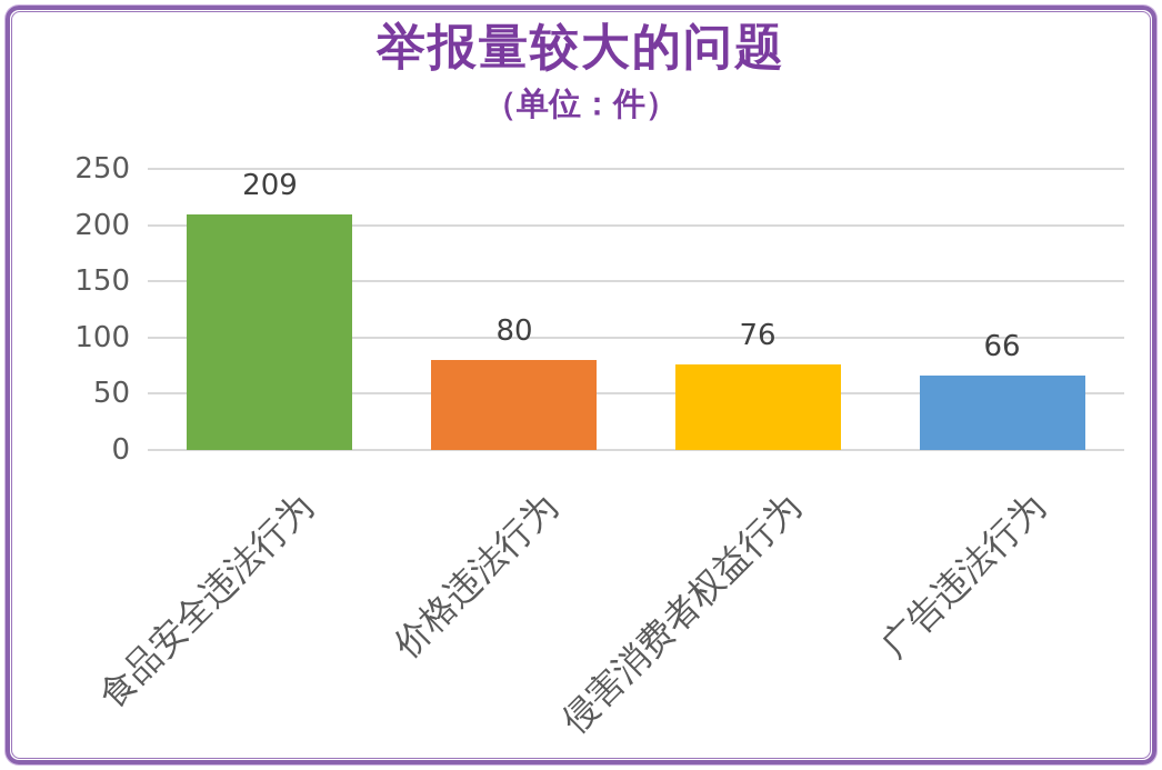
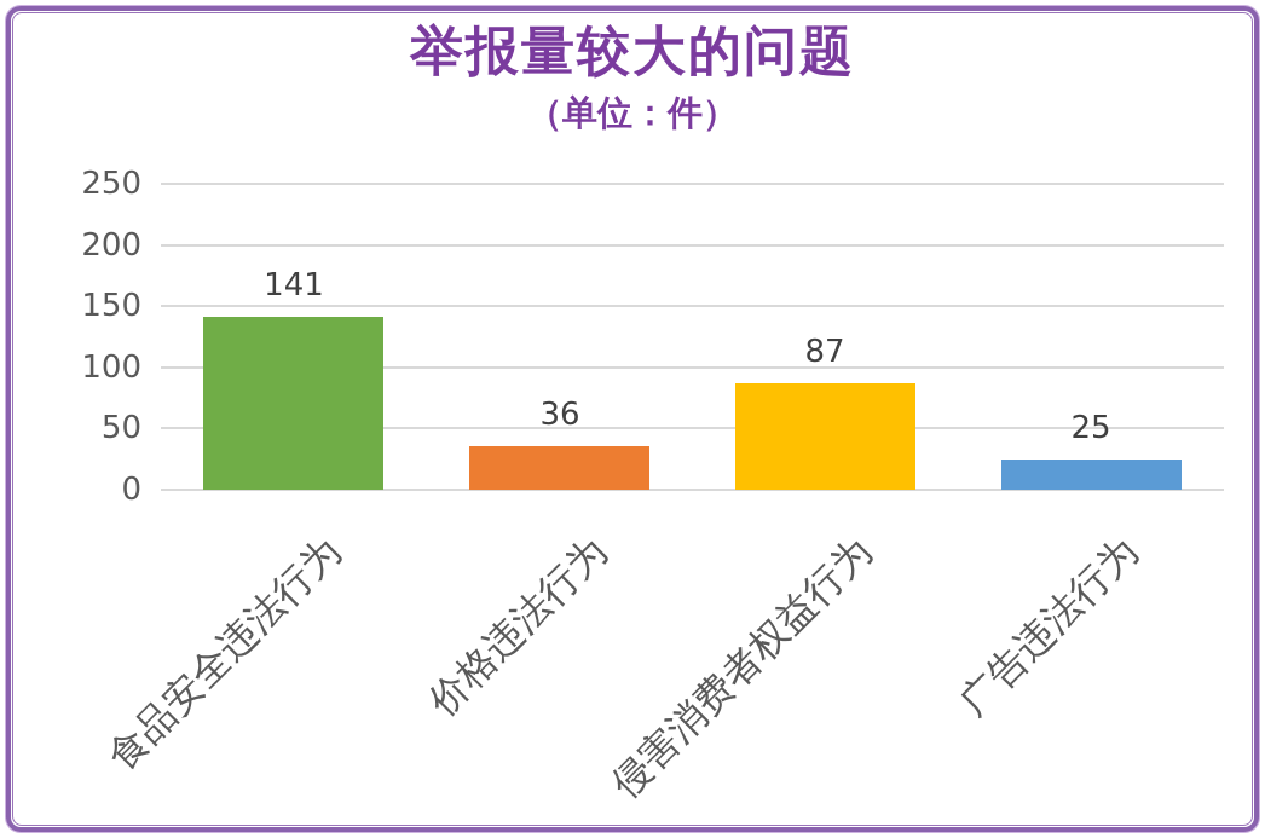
食品安全违法行为: 209 -> 141
价格违法行为: 80 -> 36
侵害消费者权益行为: 76 -> 87
广告违法行为: 66 -> 25
